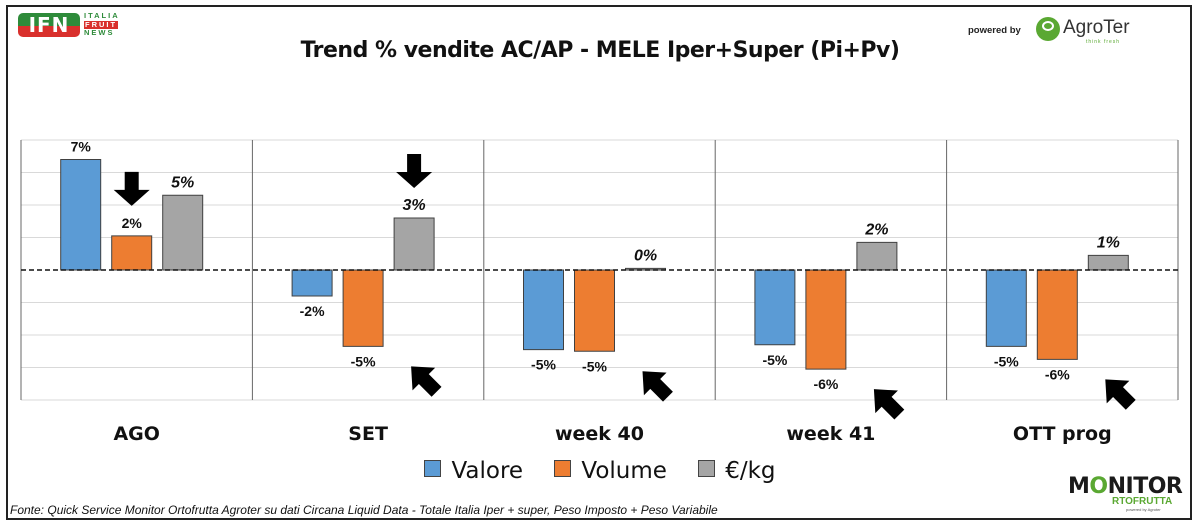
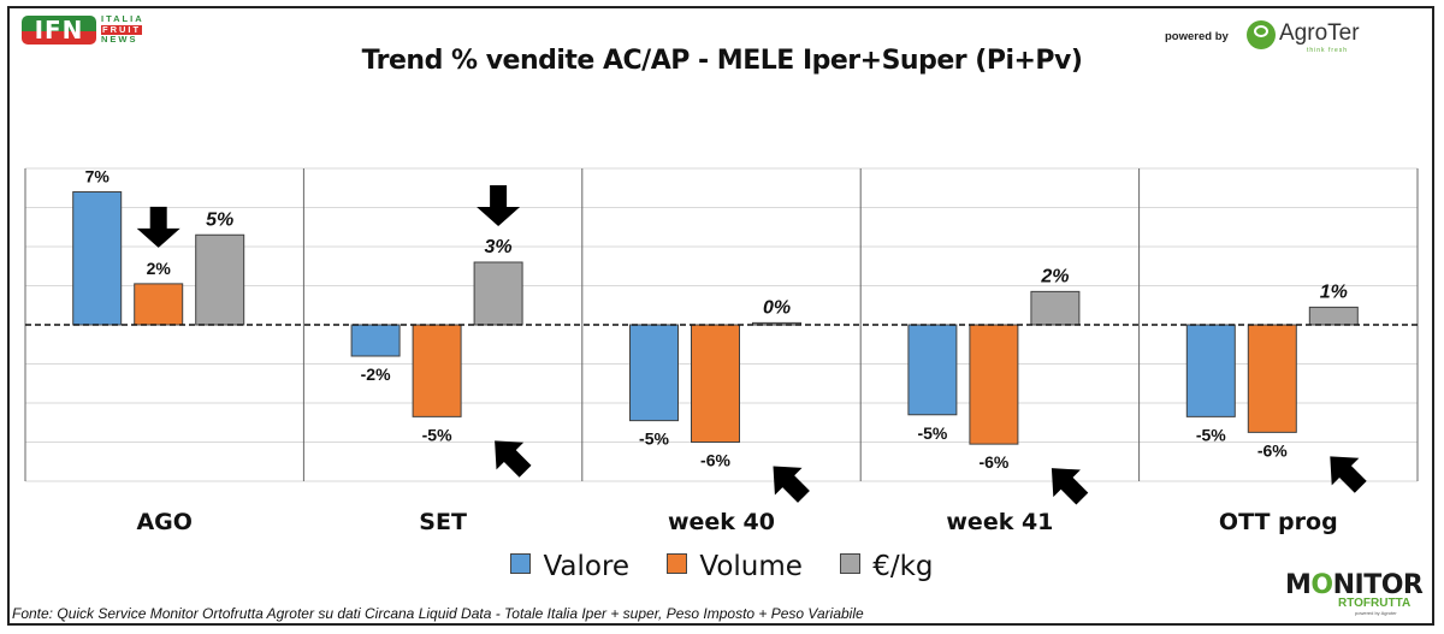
Volume/week 40: -5% -> -6%
